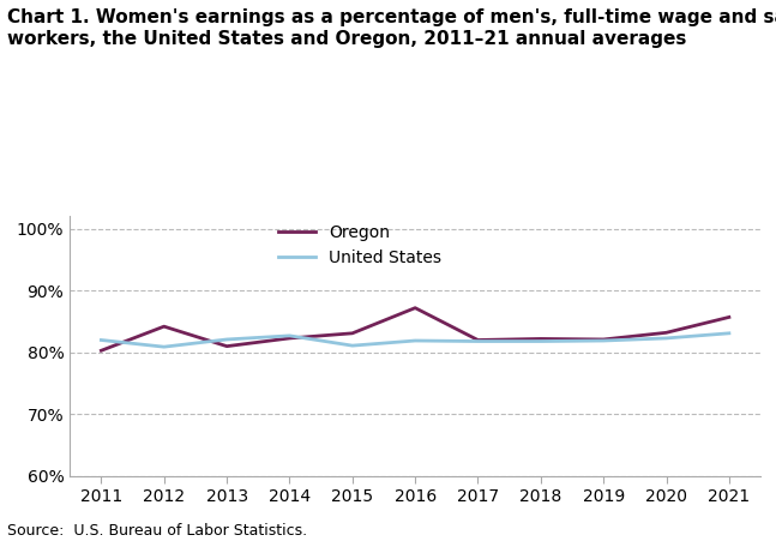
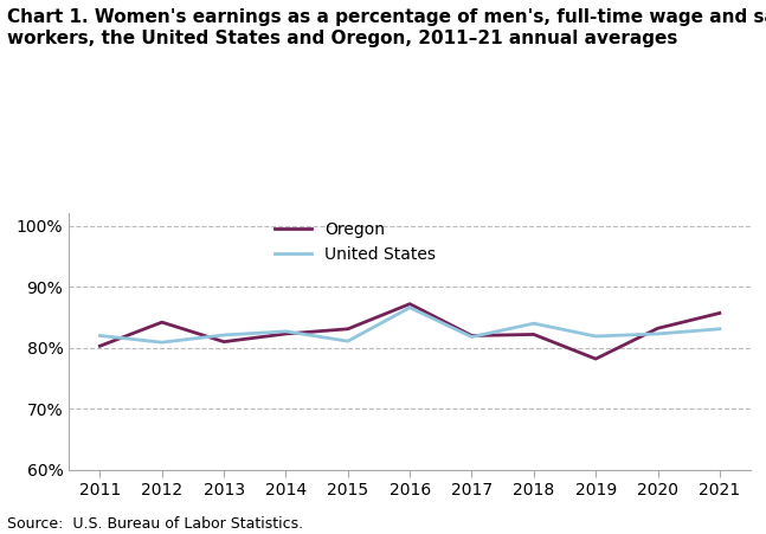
United States/2016: 81.9% -> 86.6%
United States/2018: 81.8% -> 84.0%
Oregon/2019: 82.1% -> 78.2%
